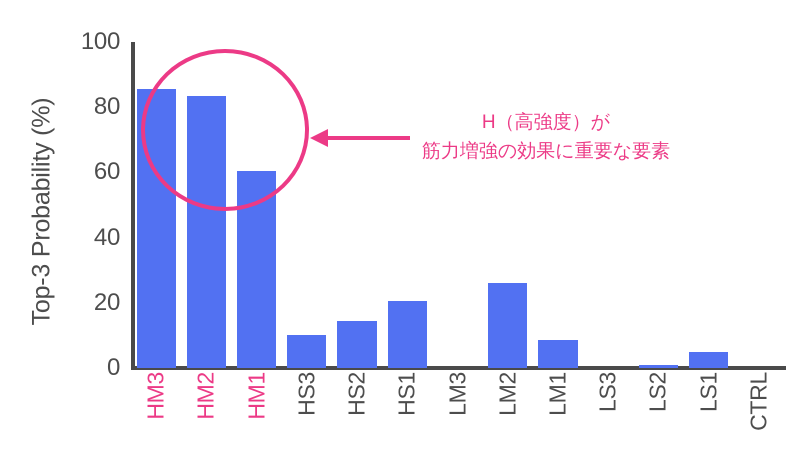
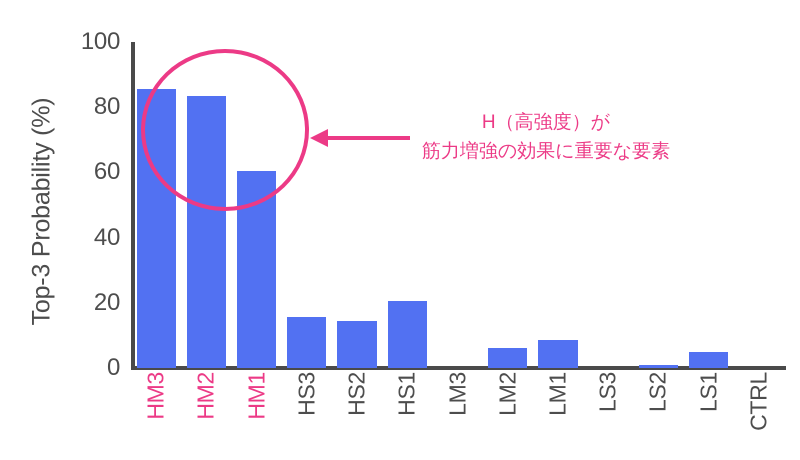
HS3: 10 -> 16
LM2: 26 -> 6
